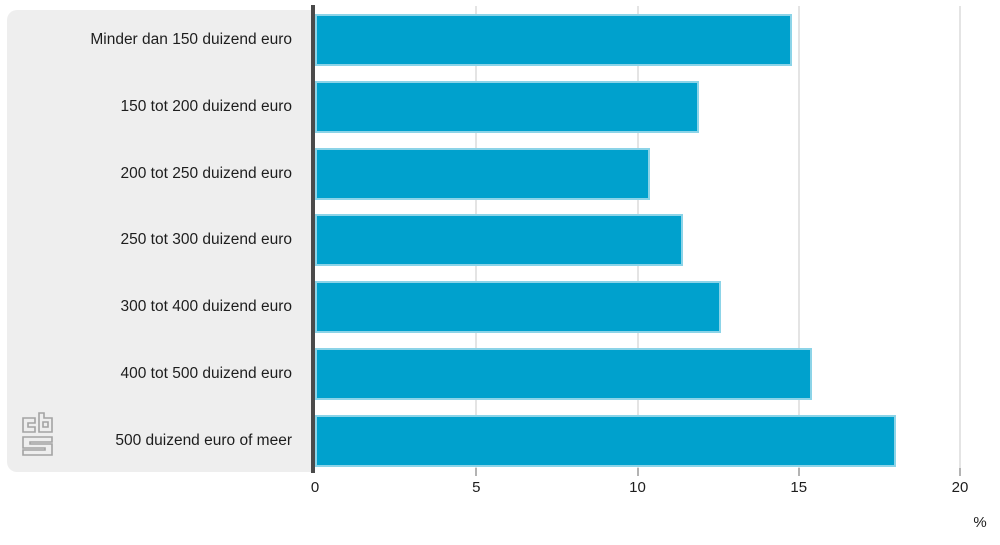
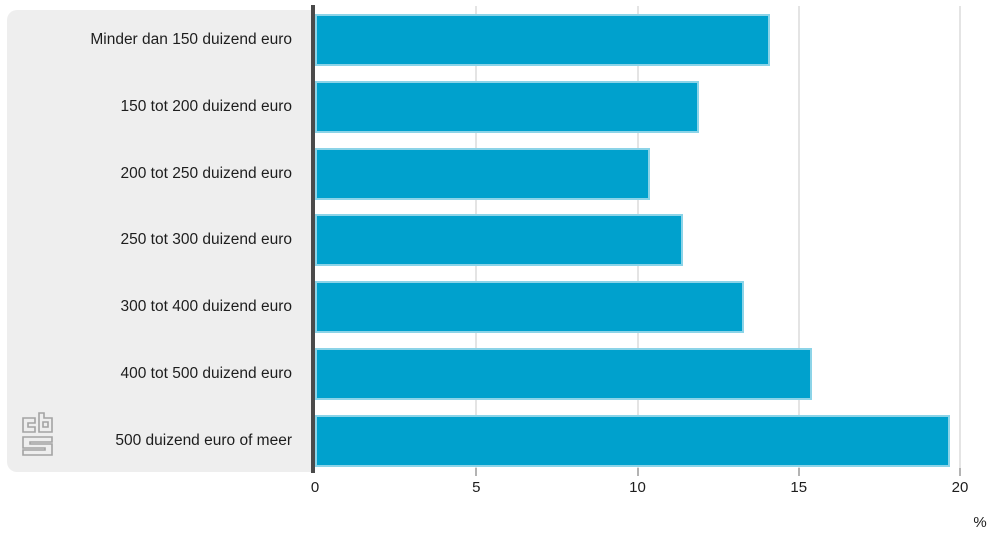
Minder dan 150 duizend euro: 14.8 -> 14.1
300 tot 400 duizend euro: 12.6 -> 13.3
500 duizend euro of meer: 18.0 -> 19.7
